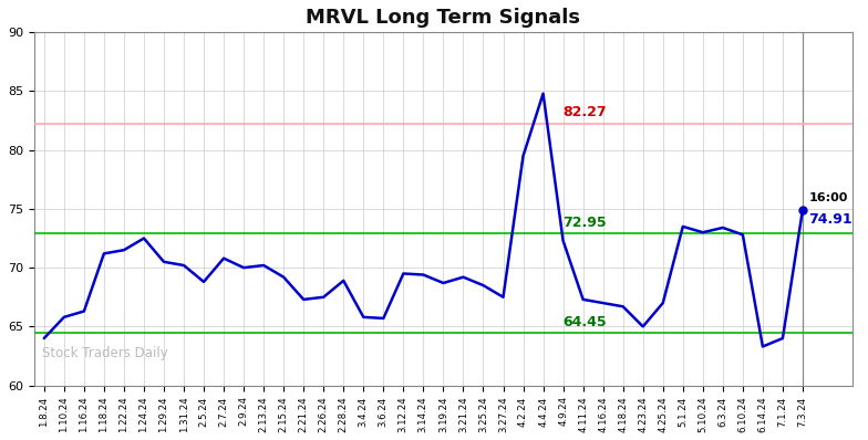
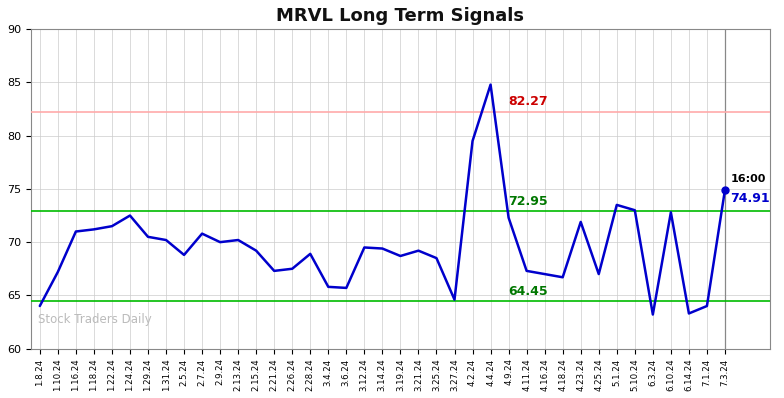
1.10.24: 65.8 -> 67.2
1.16.24: 66.3 -> 71.0
3.27.24: 67.5 -> 64.6
4.23.24: 65.0 -> 71.9
6.3.24: 73.4 -> 63.2
